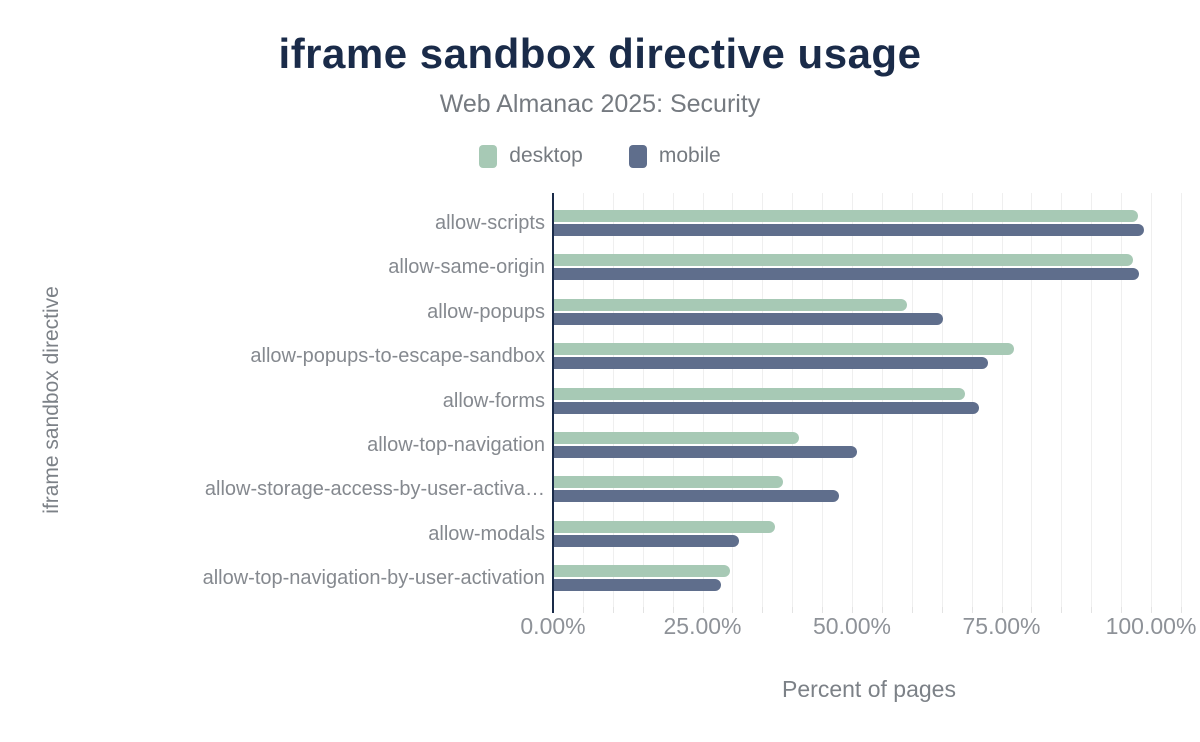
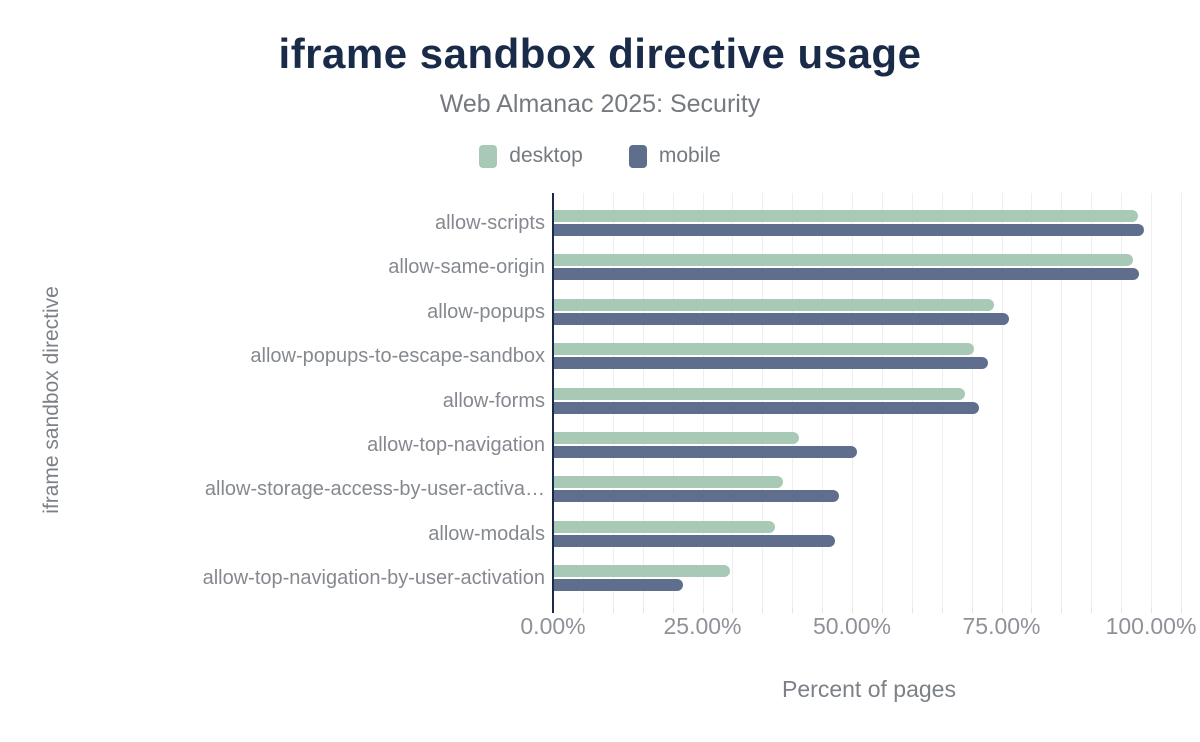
desktop/allow-popups: 59% -> 74%
mobile/allow-popups: 65% -> 76%
desktop/allow-popups-to-escape-sandbox: 77% -> 70%
mobile/allow-modals: 31% -> 47%
mobile/allow-top-navigation-by-user-activation: 28% -> 22%
